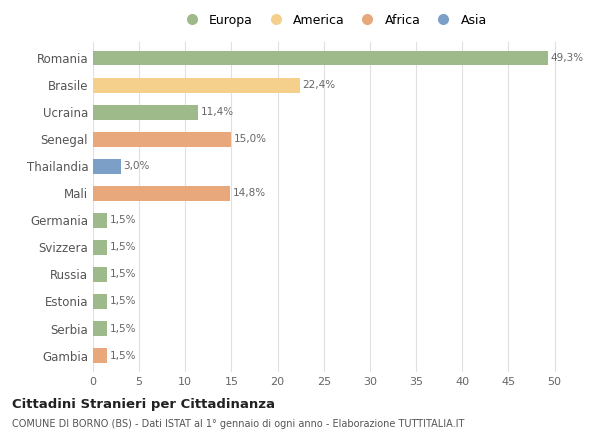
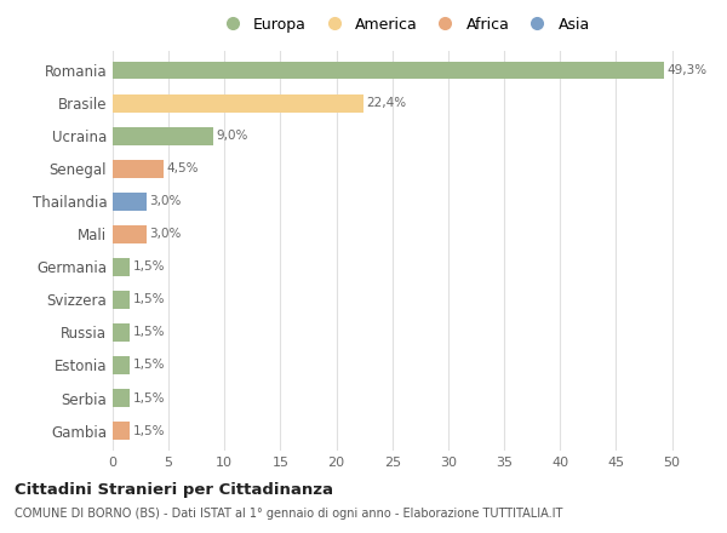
Ucraina: 11,4% -> 9,0%
Senegal: 15,0% -> 4,5%
Mali: 14,8% -> 3,0%
